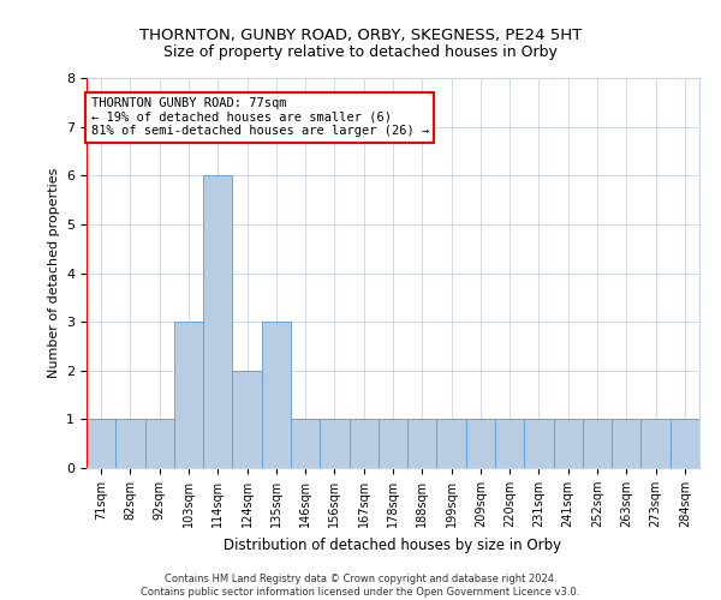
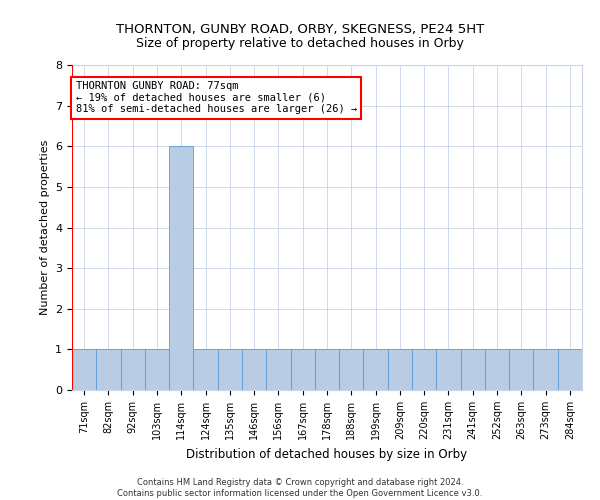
103sqm: 3 -> 1
124sqm: 2 -> 1
135sqm: 3 -> 1
